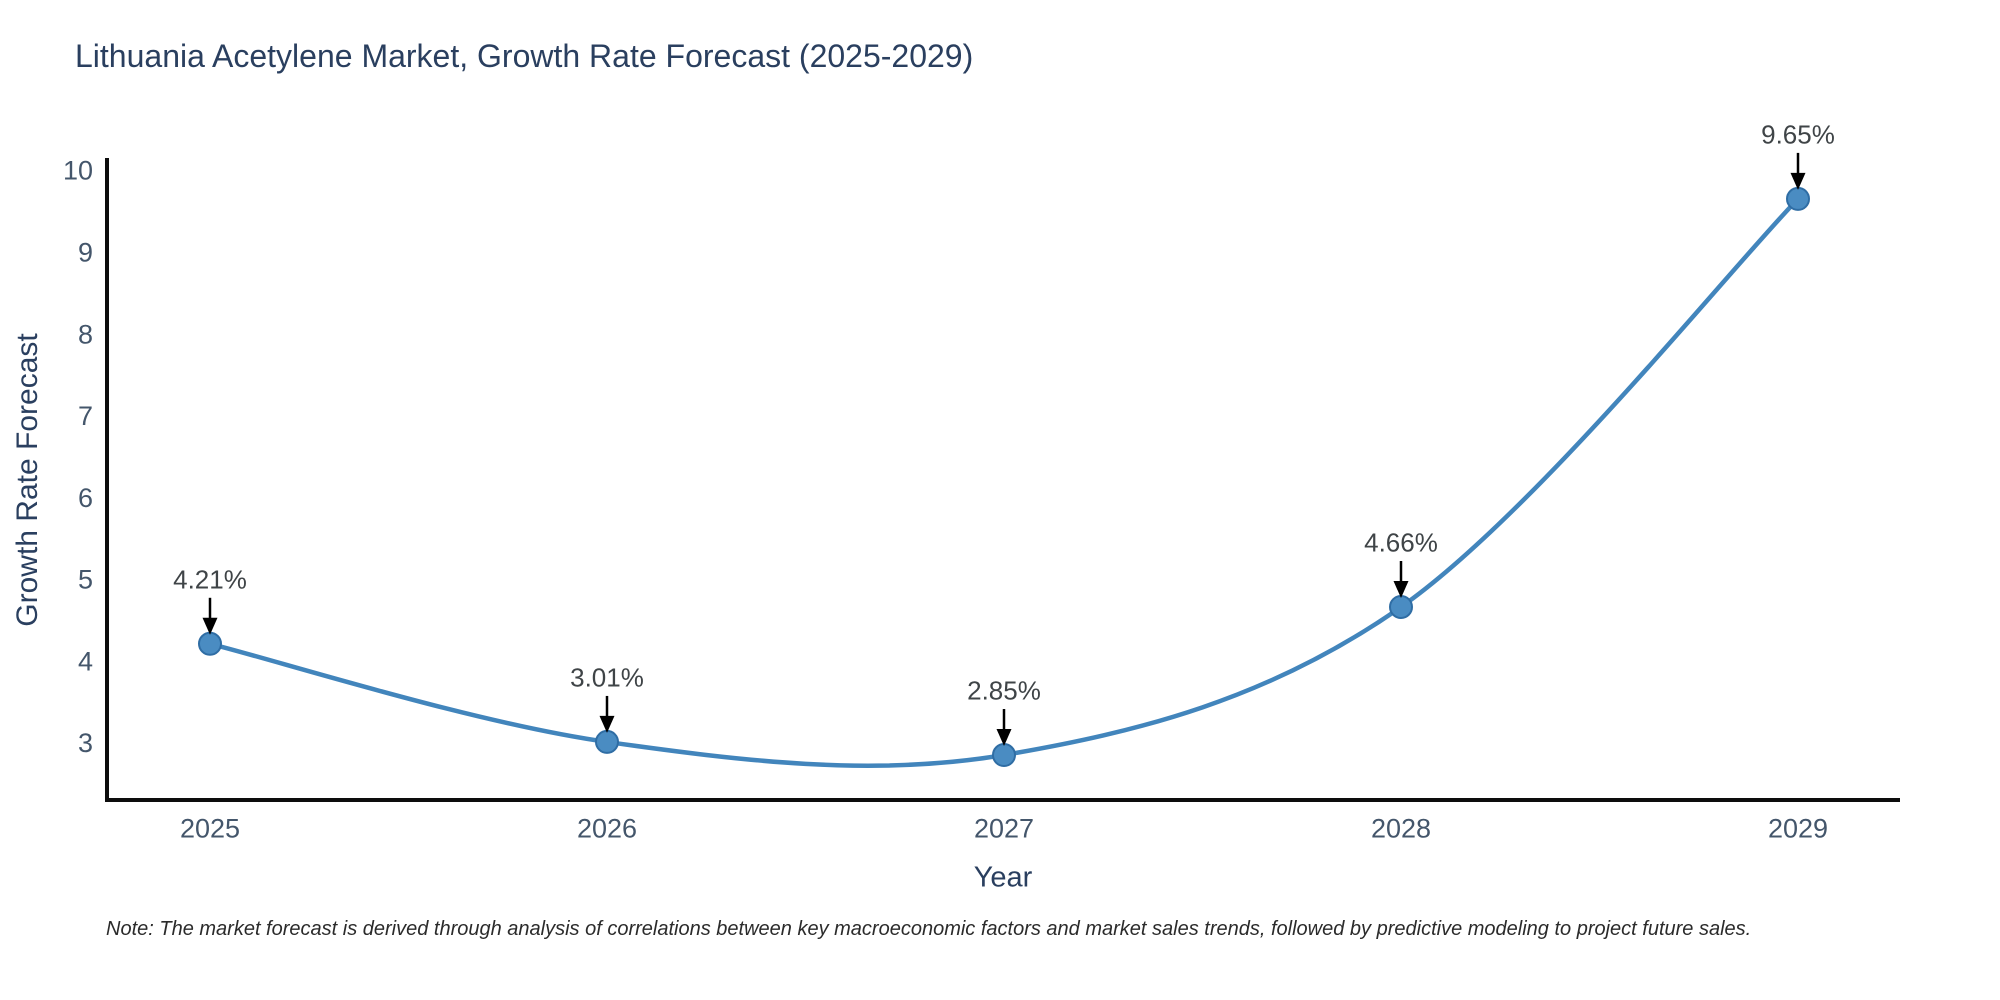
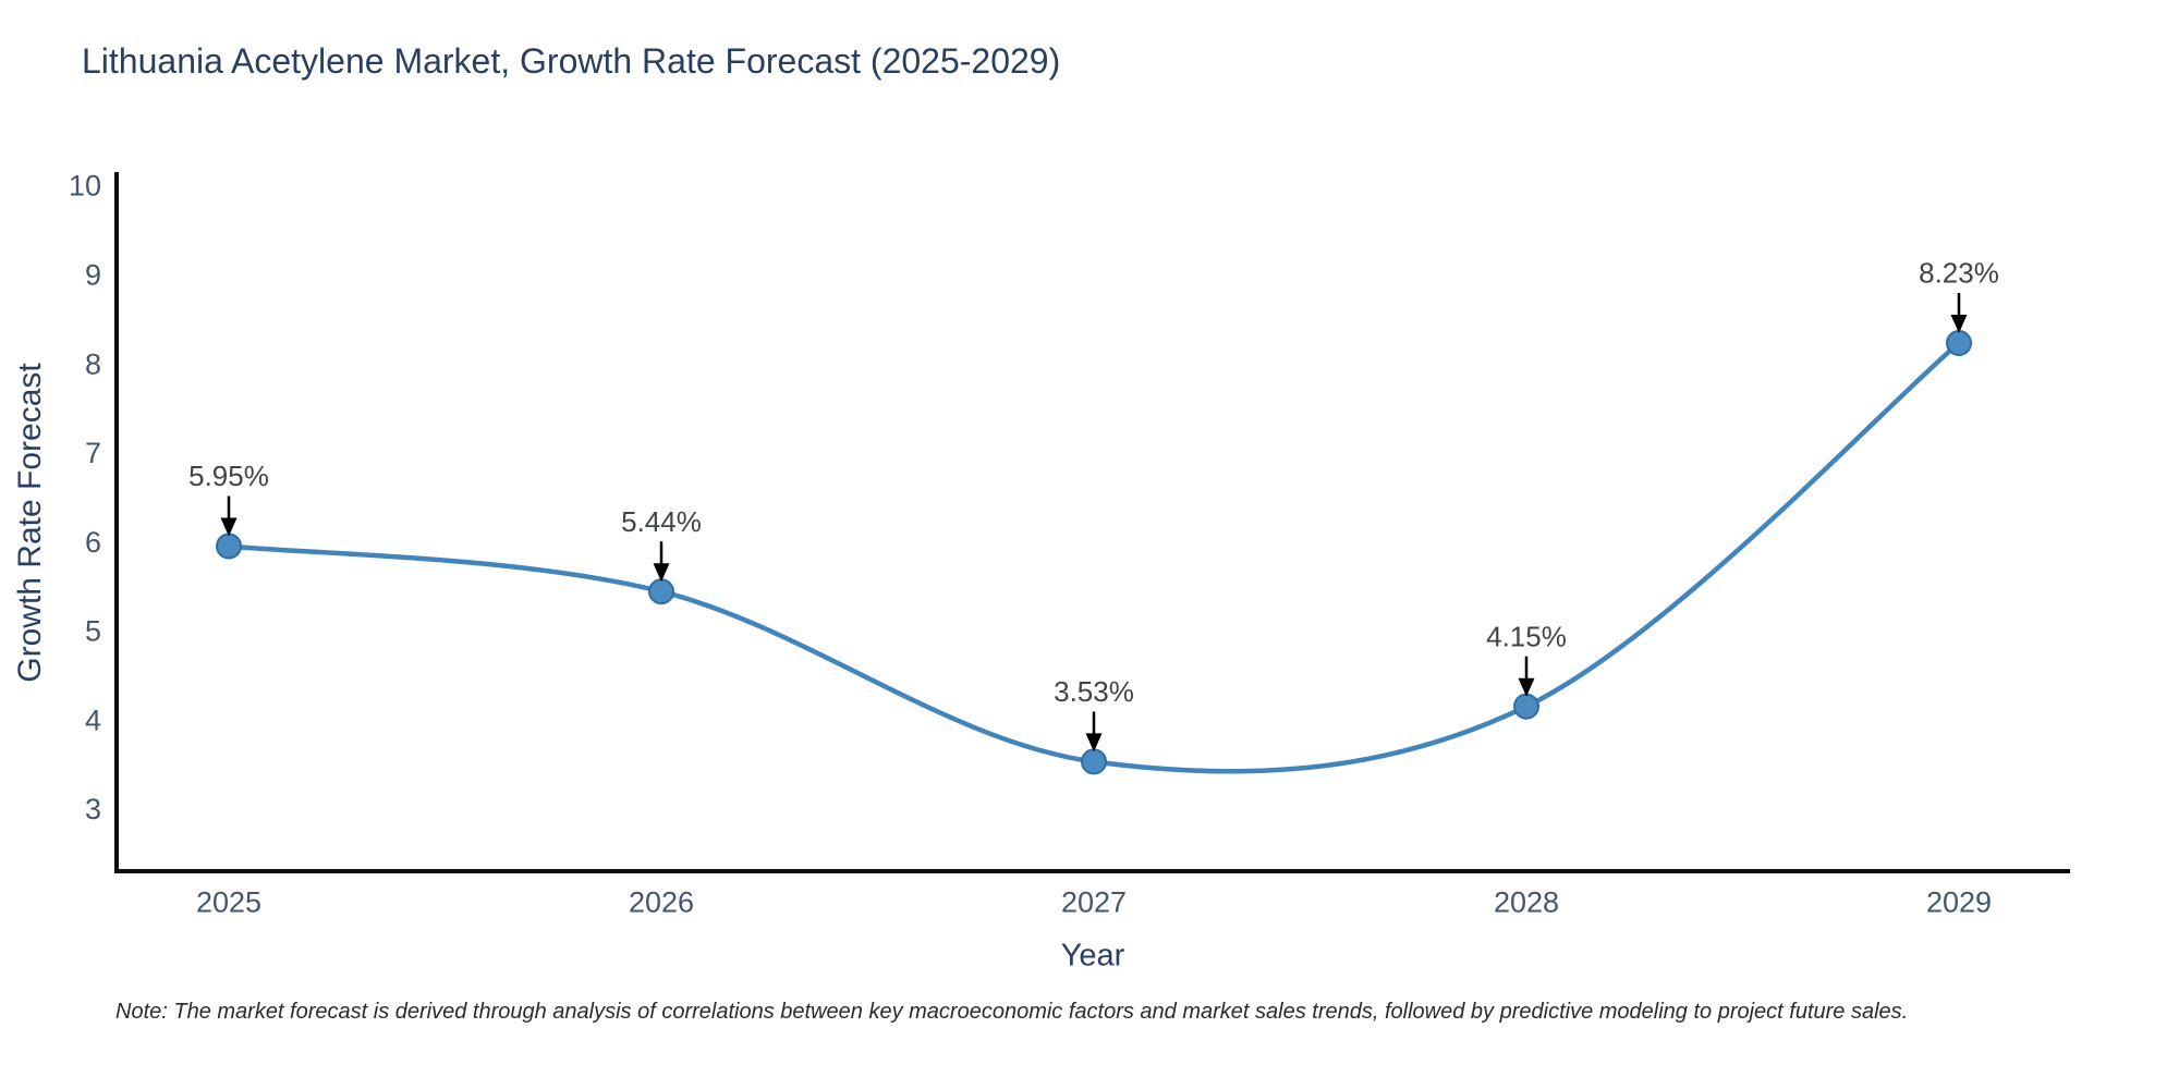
2025: 4.21% -> 5.95%
2026: 3.01% -> 5.44%
2027: 2.85% -> 3.53%
2028: 4.66% -> 4.15%
2029: 9.65% -> 8.23%
